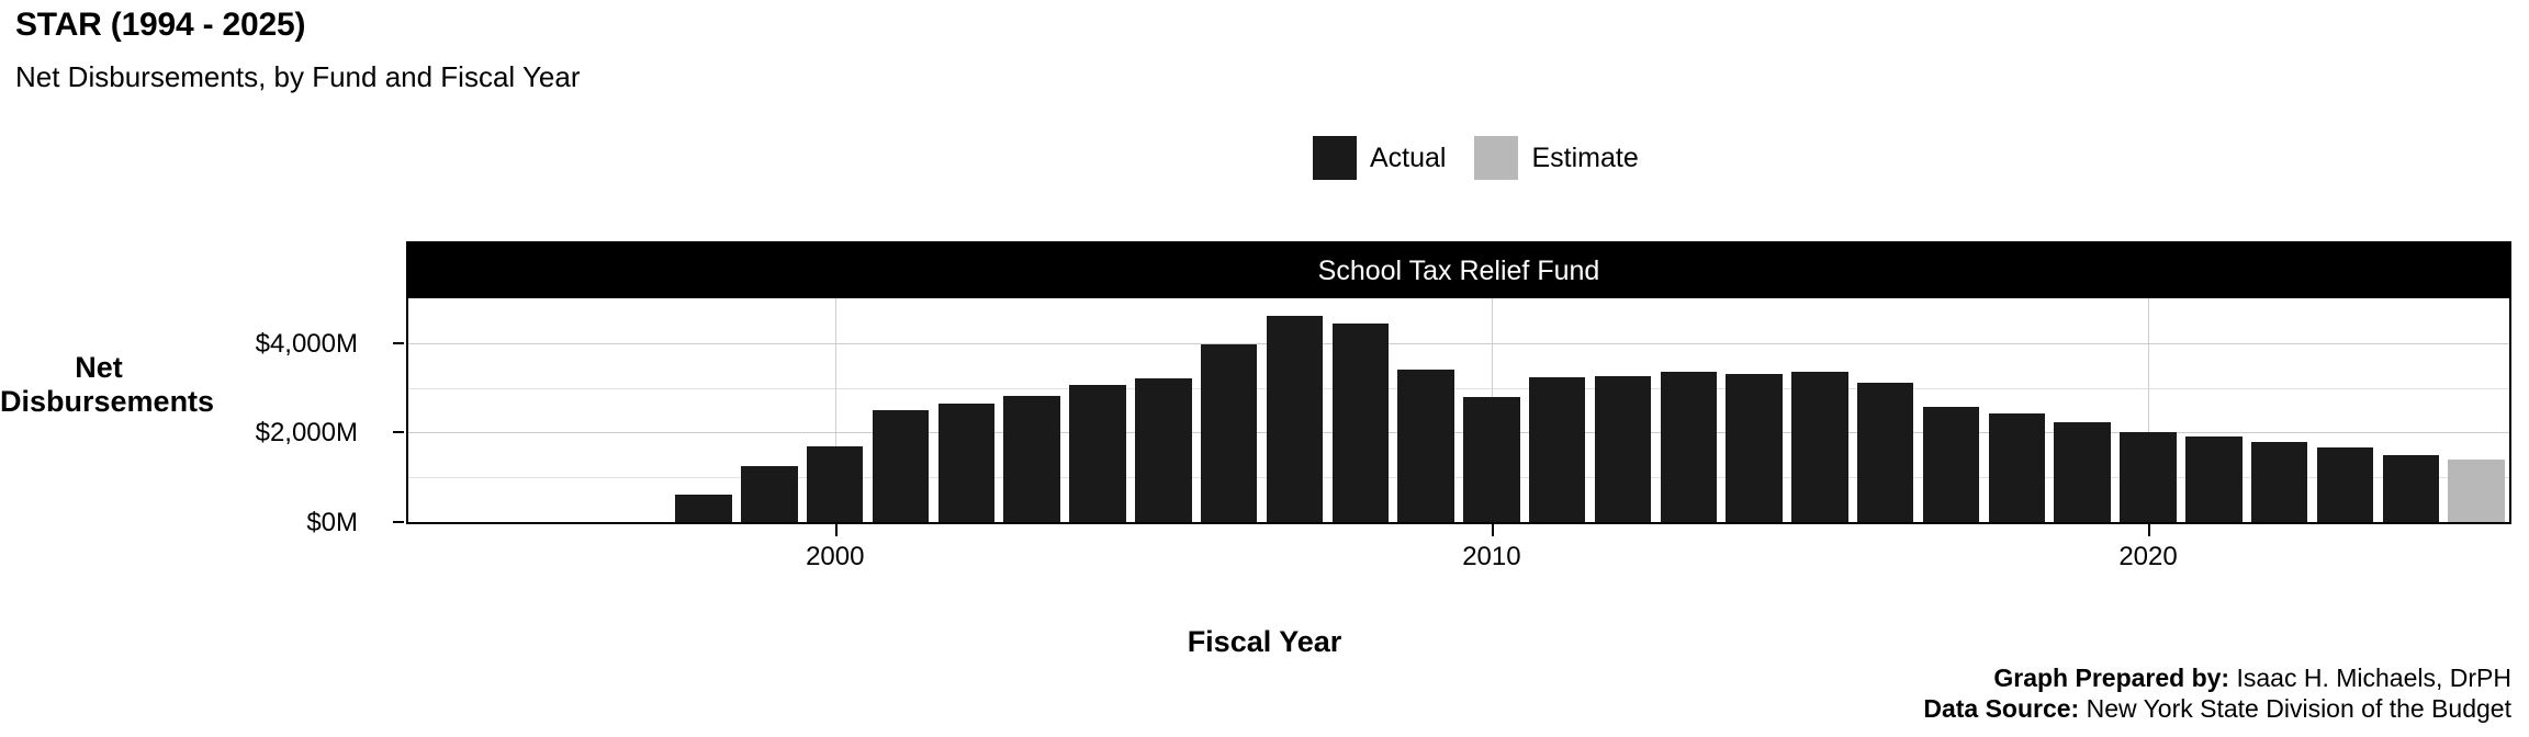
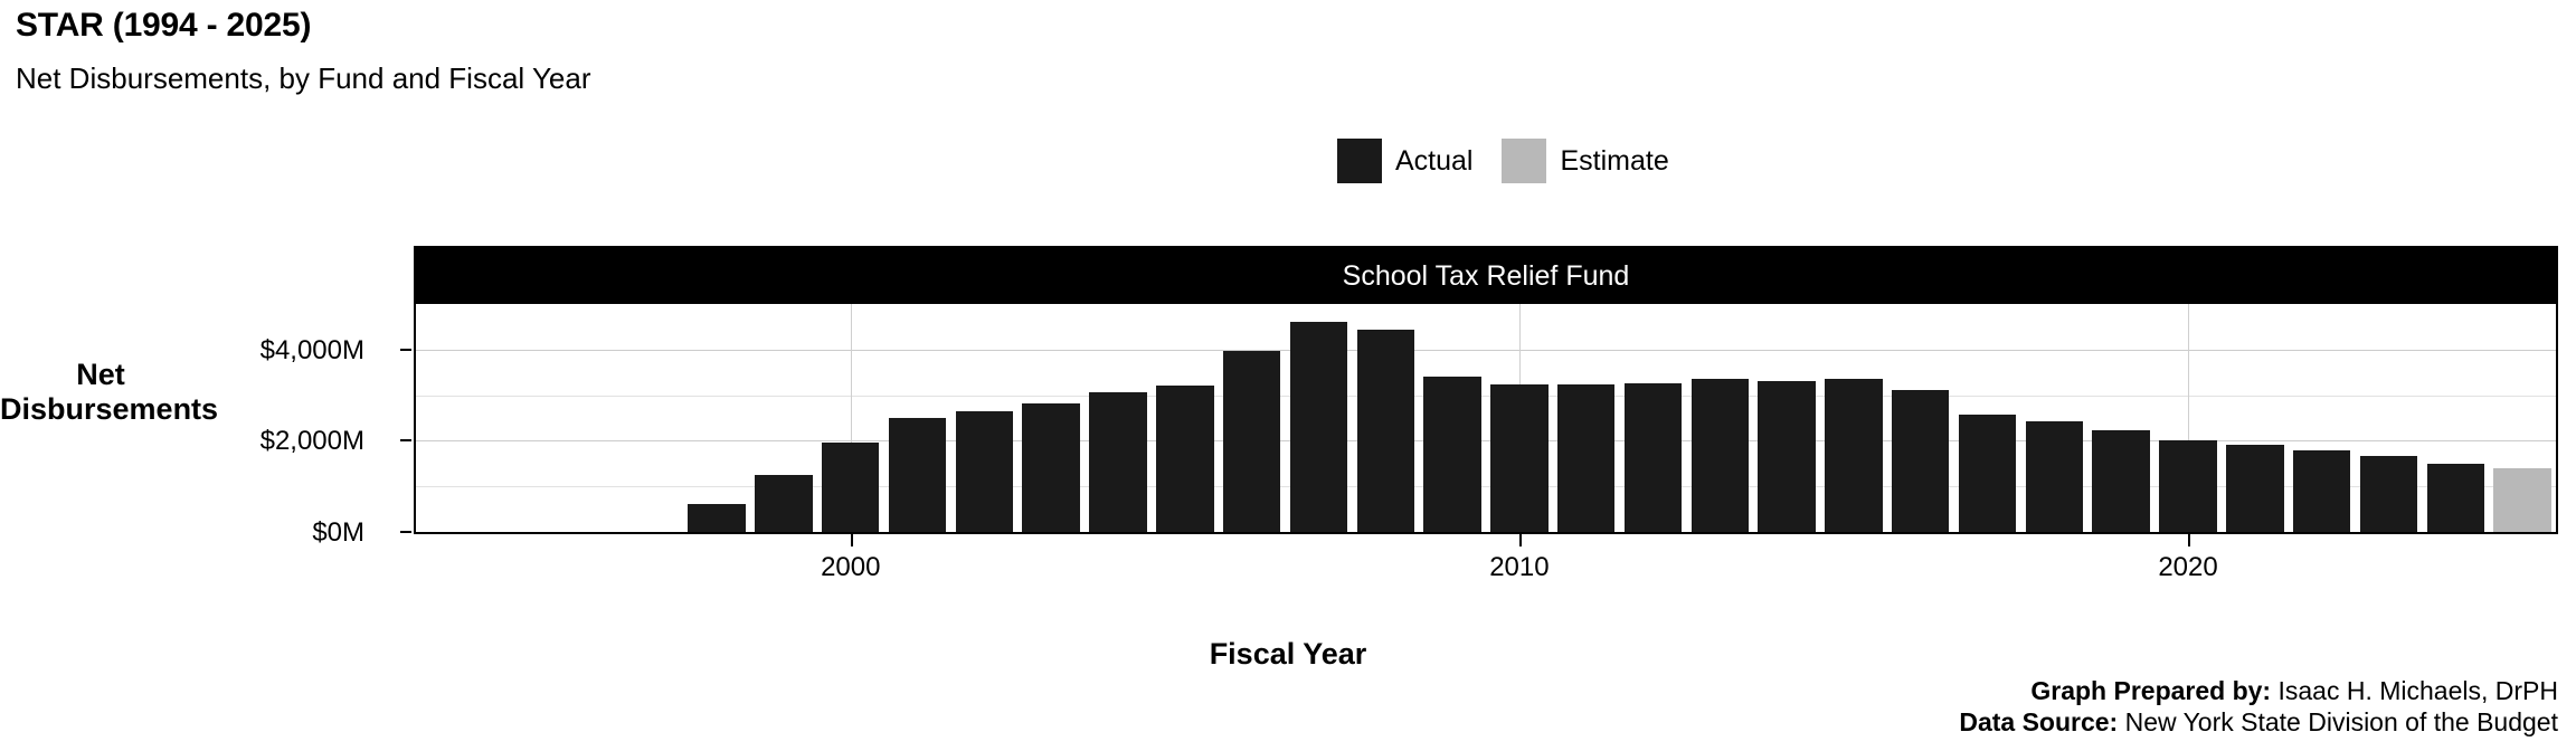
2000: $1700M -> $2000M
2010: $2800M -> $3200M
